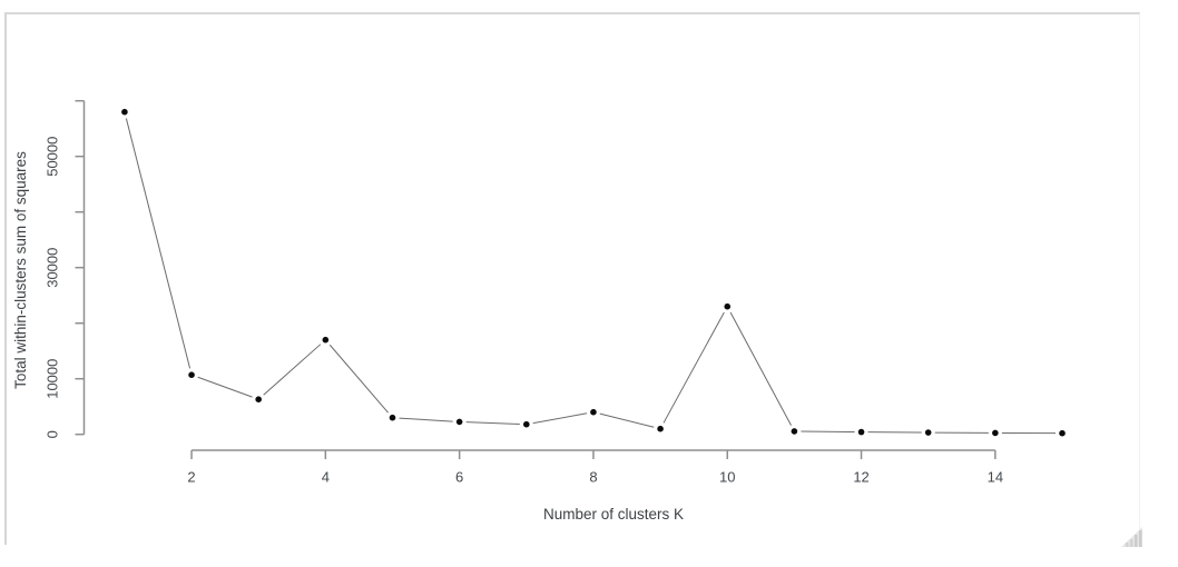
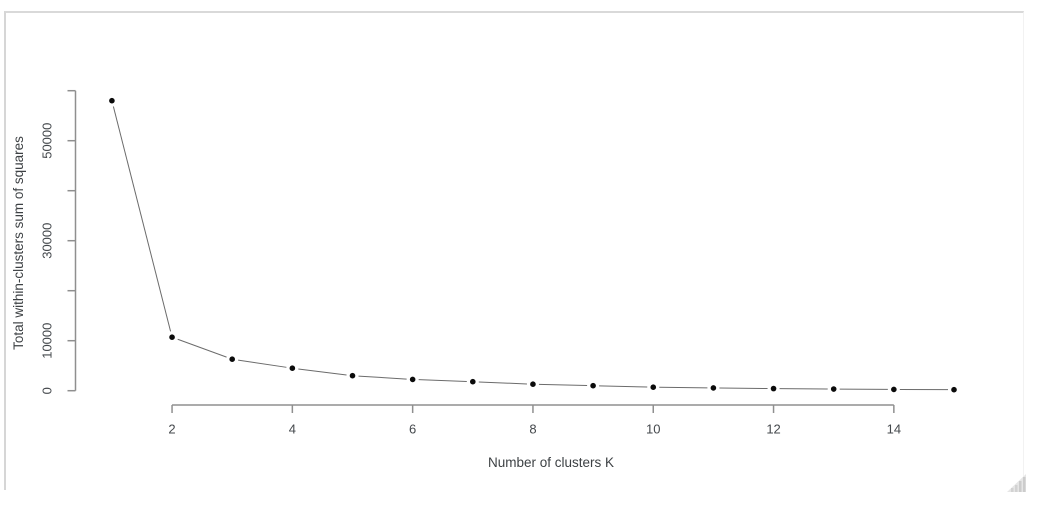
4: 17000 -> 4000
8: 4000 -> 1000
10: 23000 -> 1000
